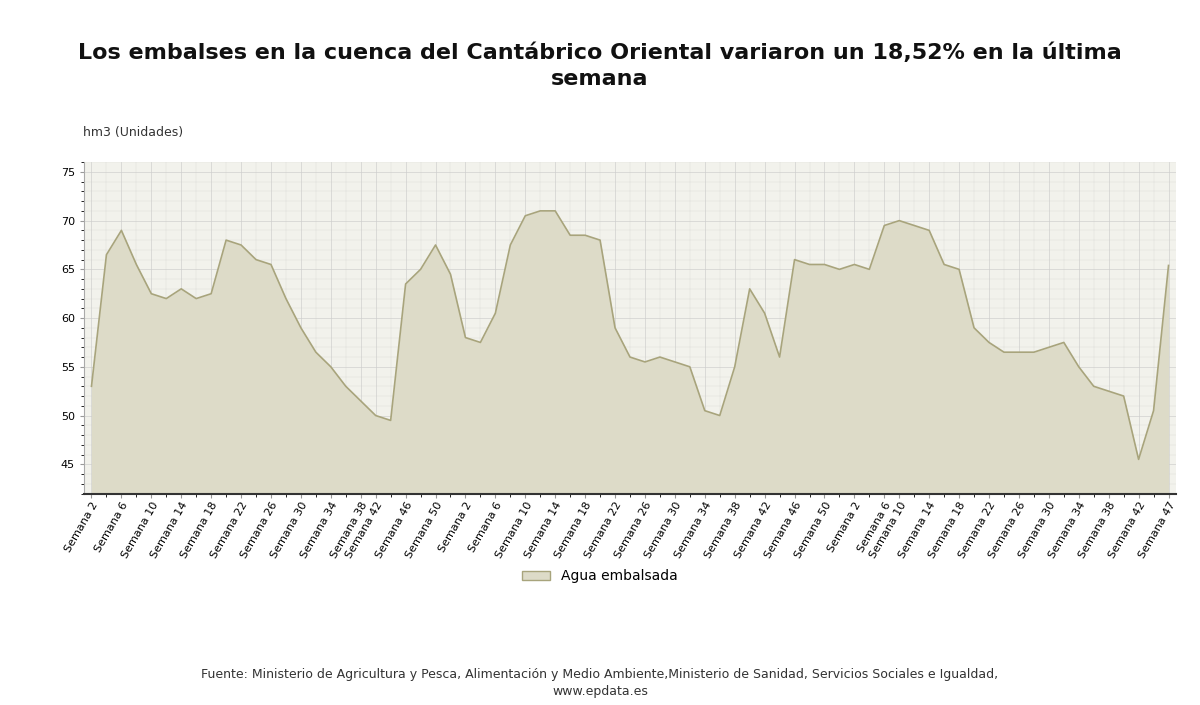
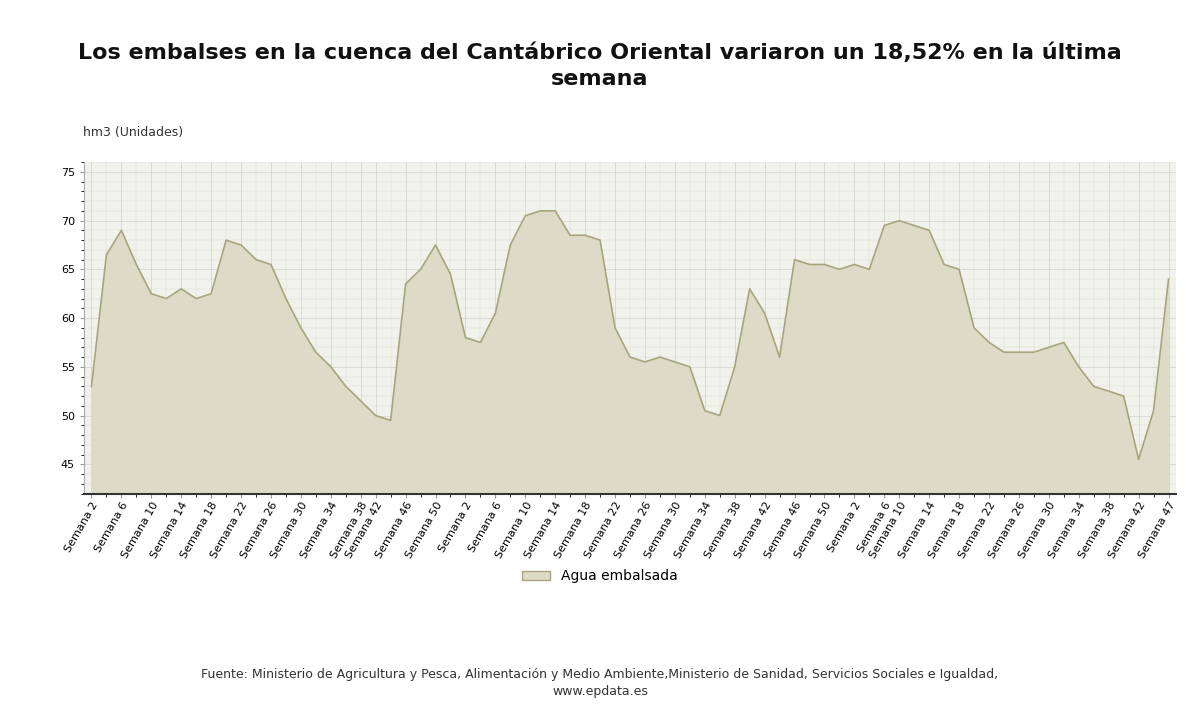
Semana 47: 65.4 -> 64.0
